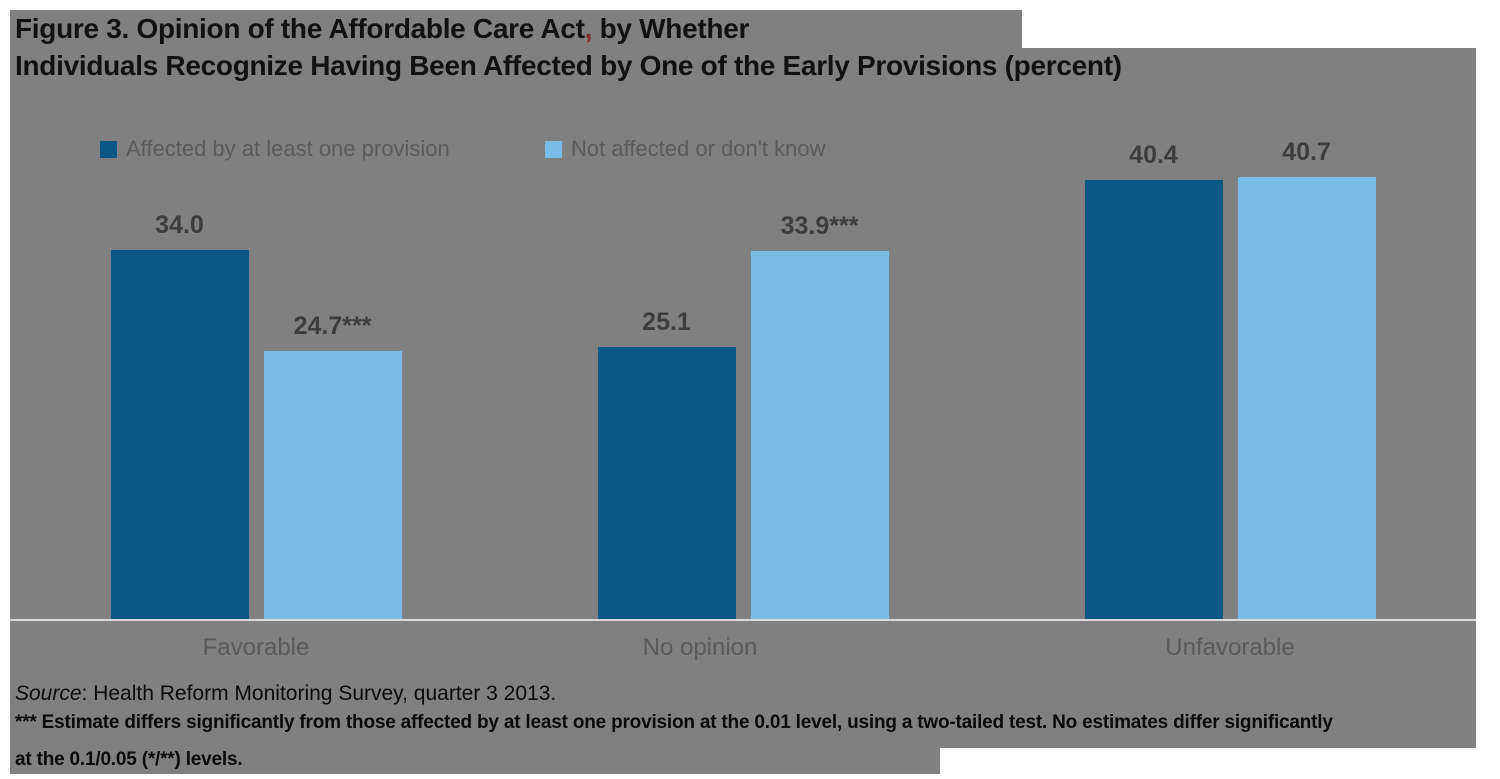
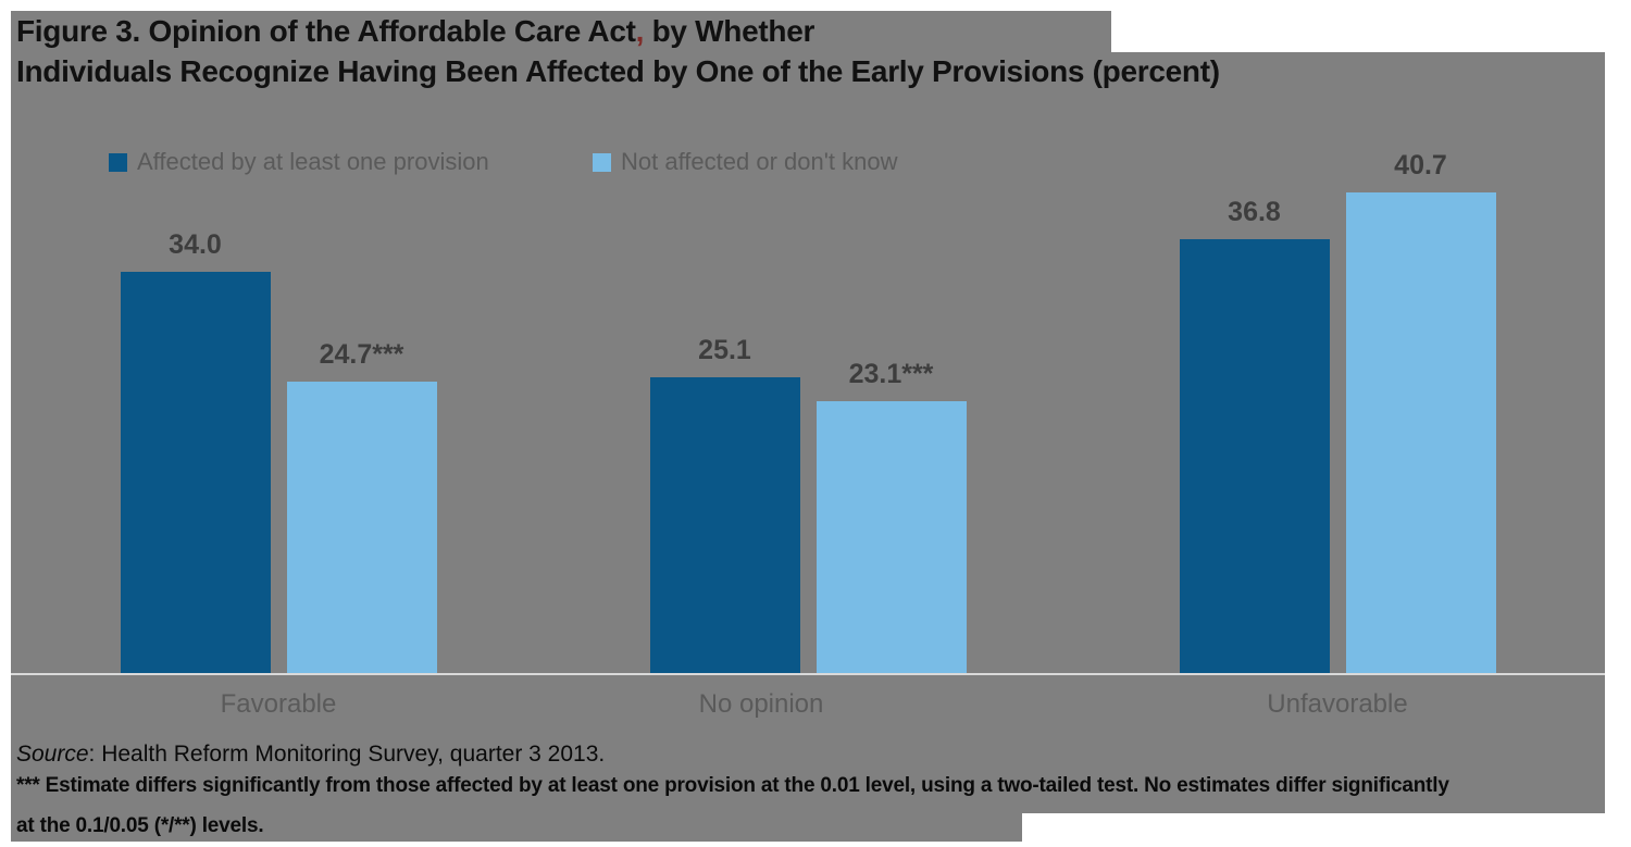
Not affected or don't know/No opinion: 33.9 -> 23.1
Affected by at least one provision/Unfavorable: 40.4 -> 36.8
